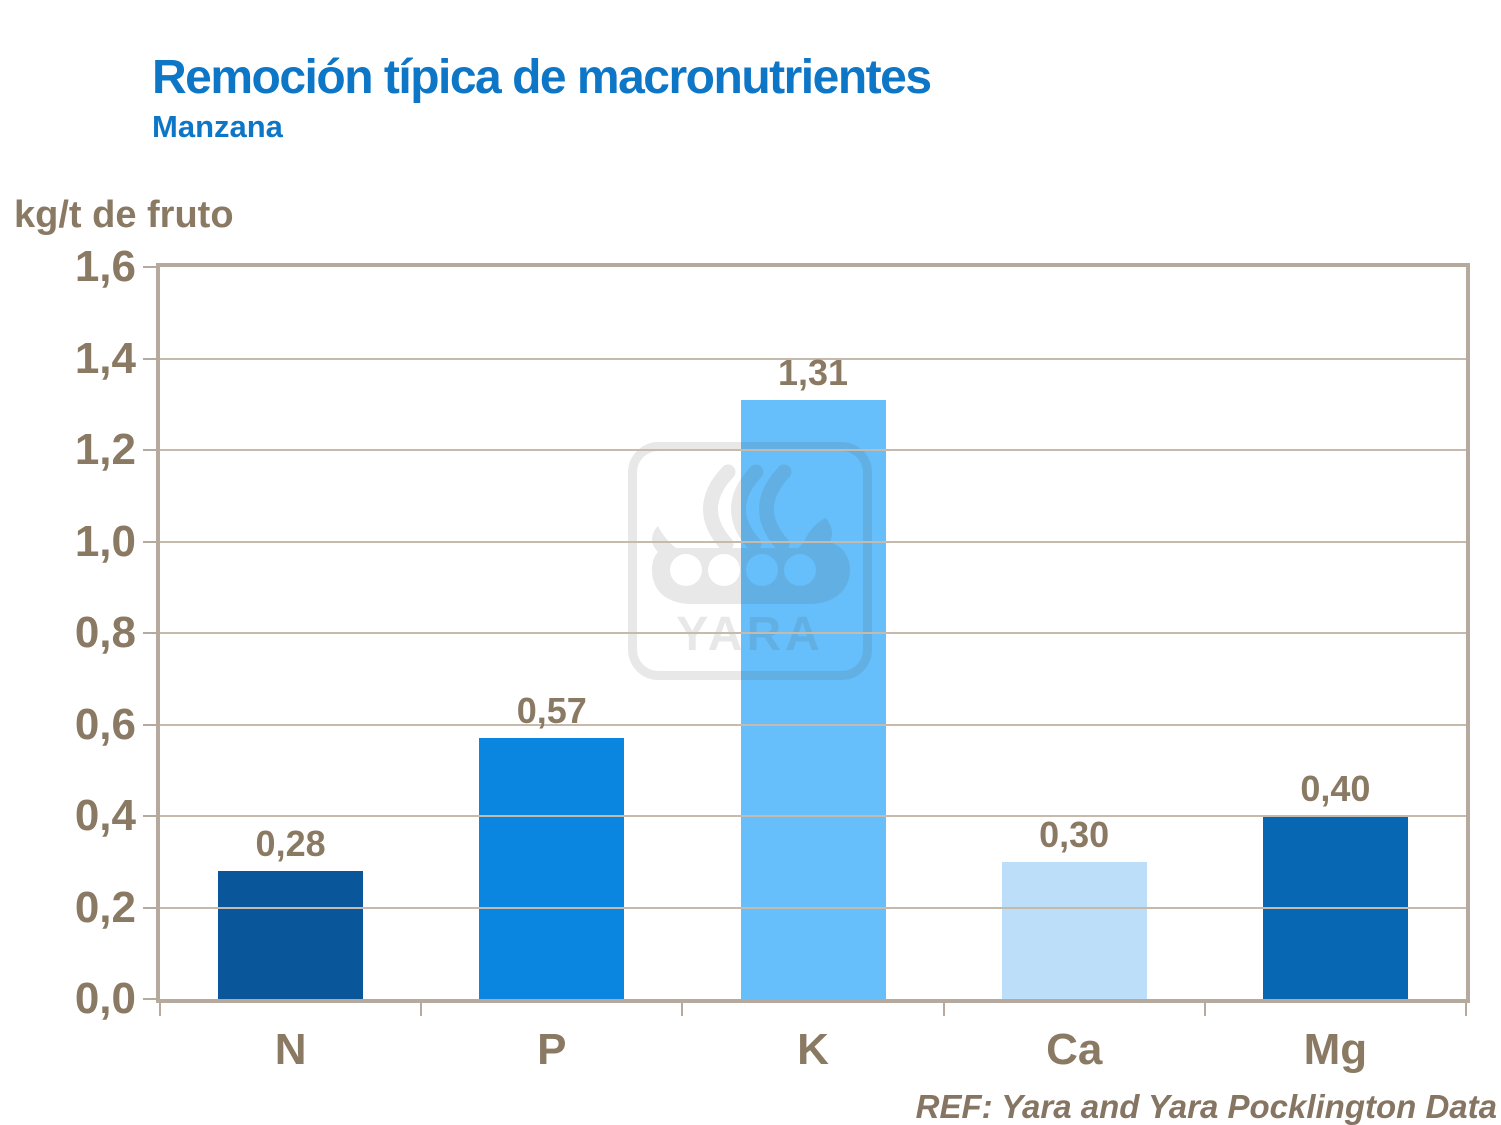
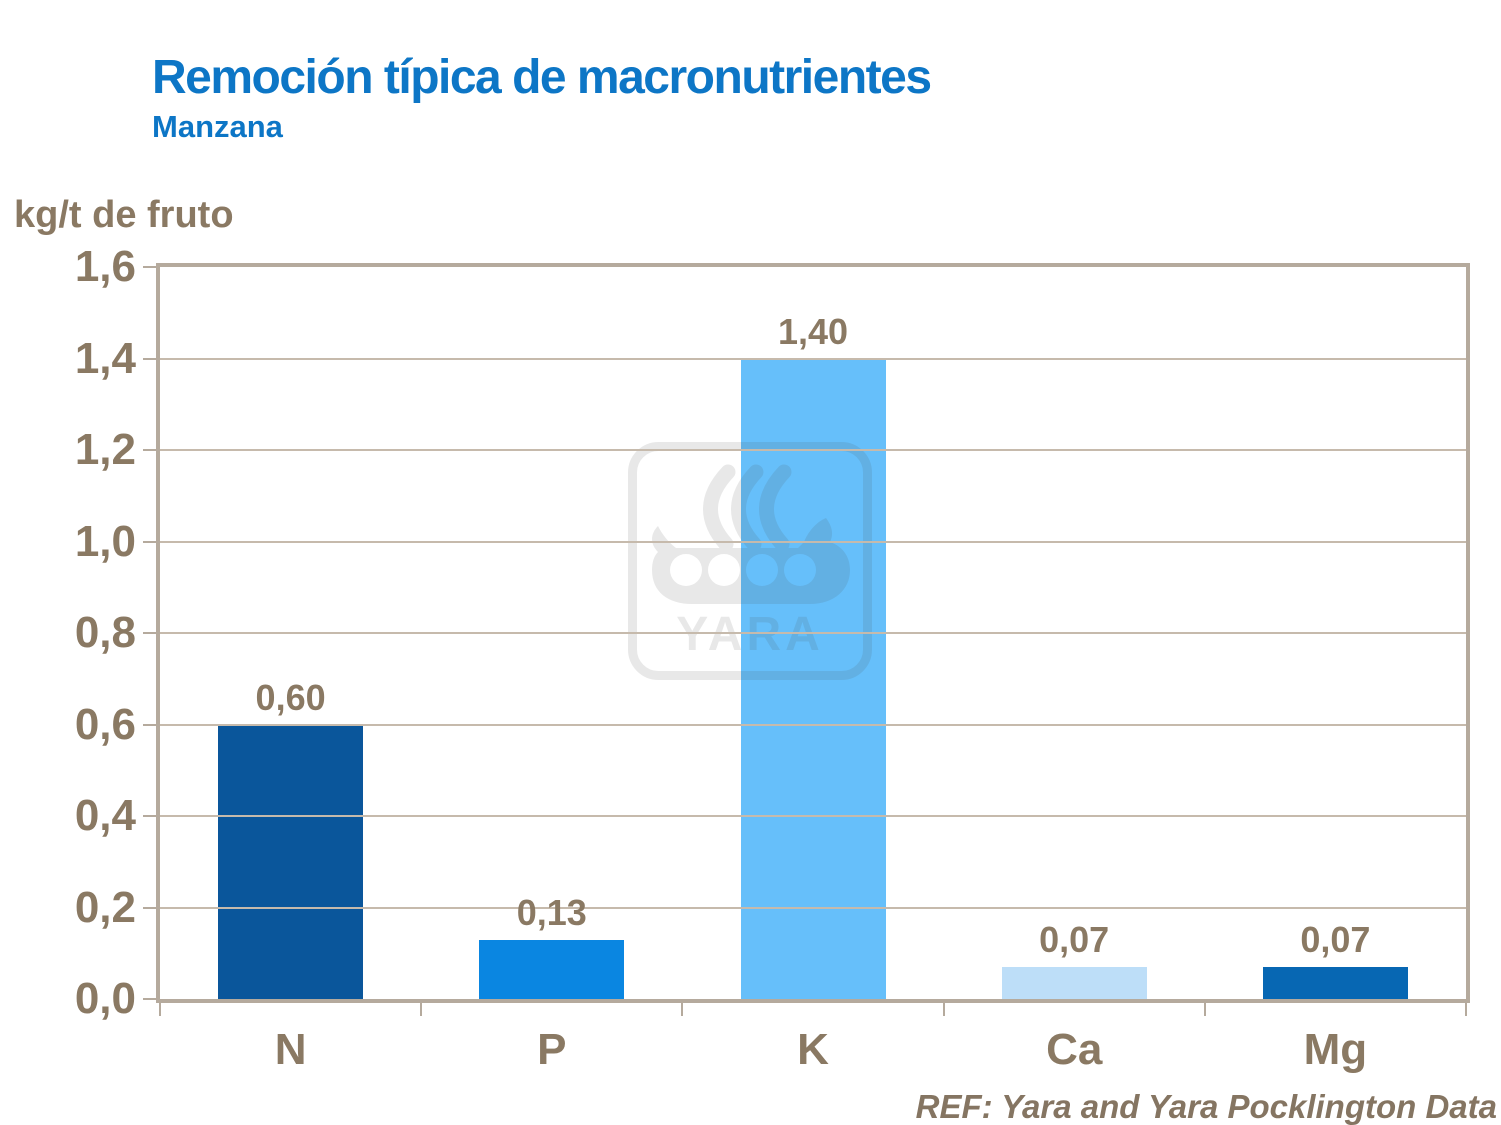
N: 0,28 -> 0,60
P: 0,57 -> 0,13
K: 1,31 -> 1,40
Ca: 0,30 -> 0,07
Mg: 0,40 -> 0,07
